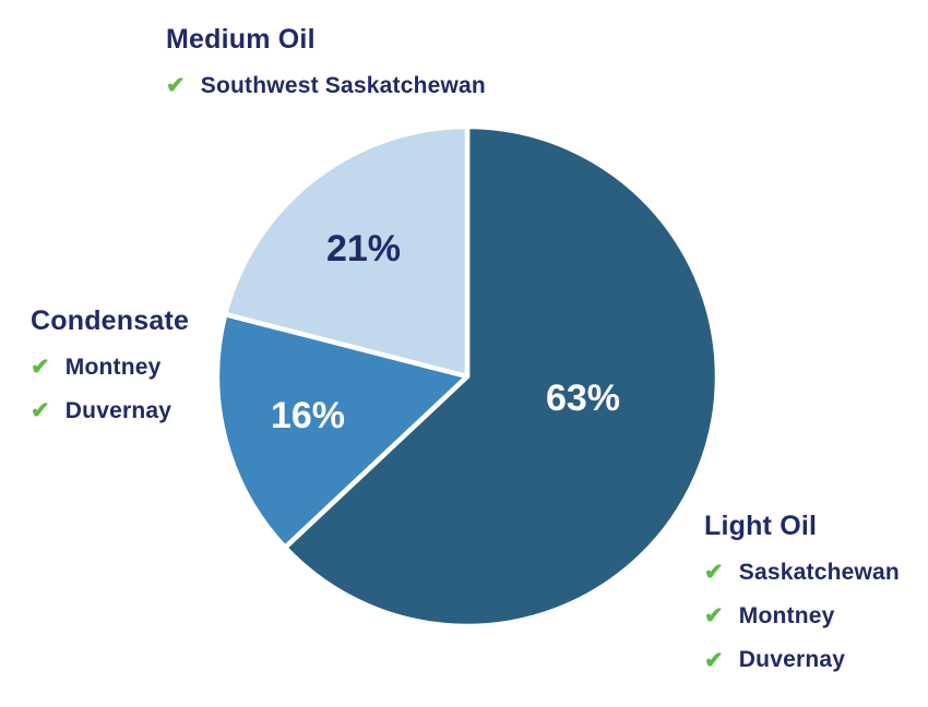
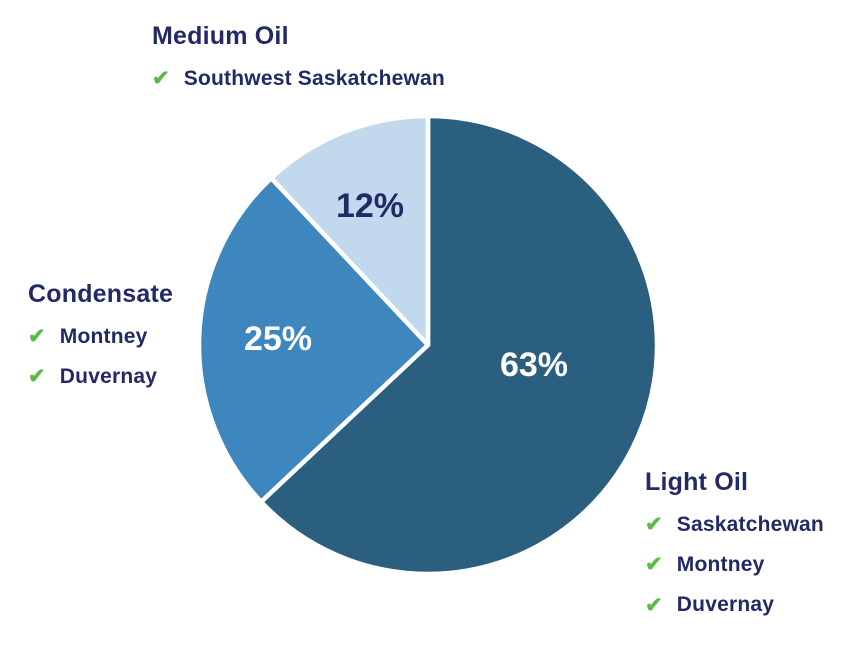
Condensate: 16% -> 25%
Medium Oil: 21% -> 12%
